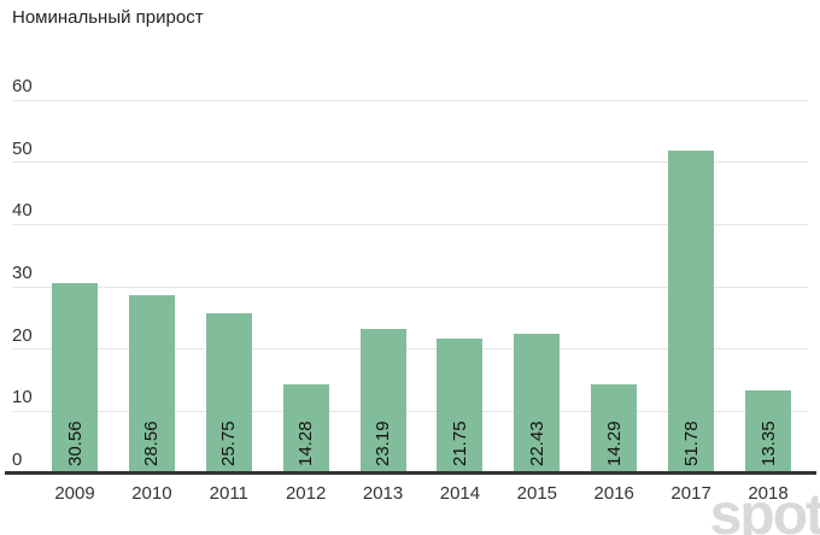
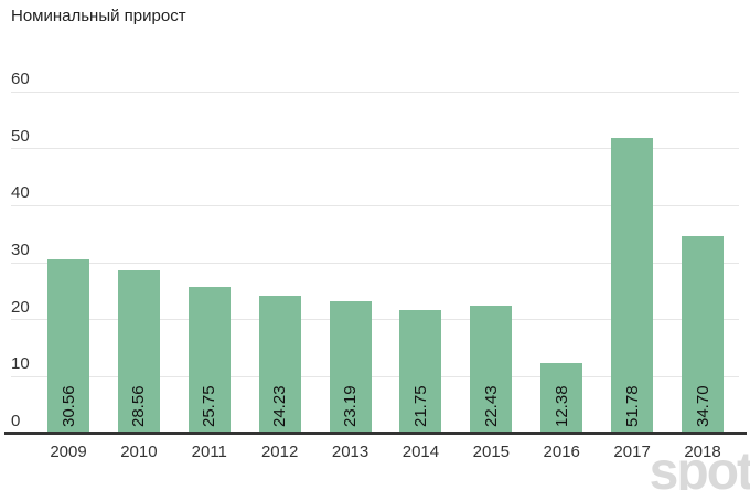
2012: 14.28 -> 24.23
2016: 14.29 -> 12.38
2018: 13.35 -> 34.70
